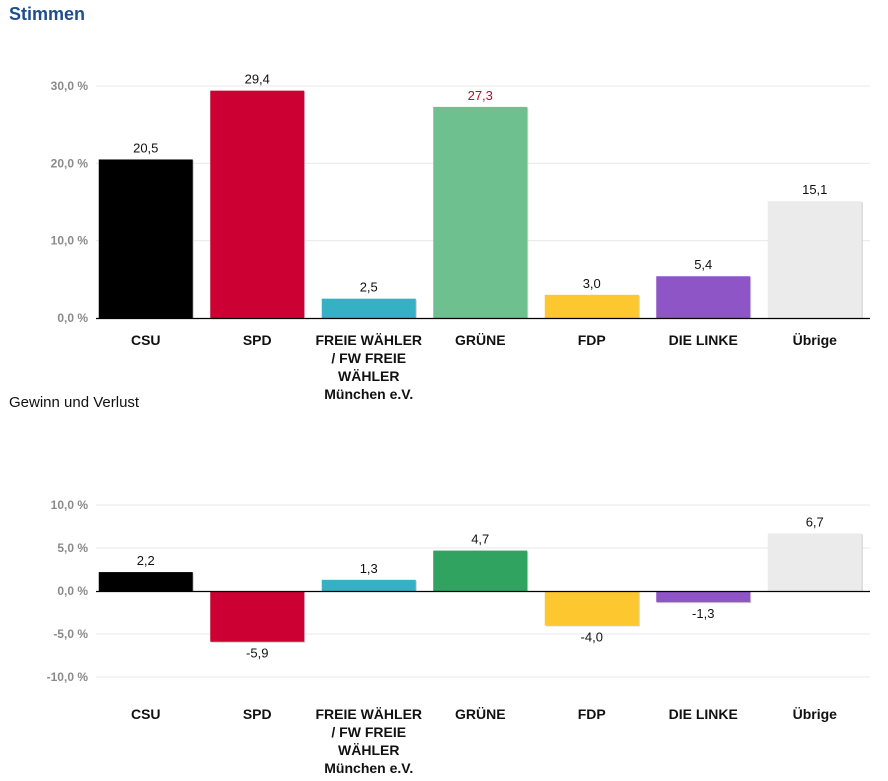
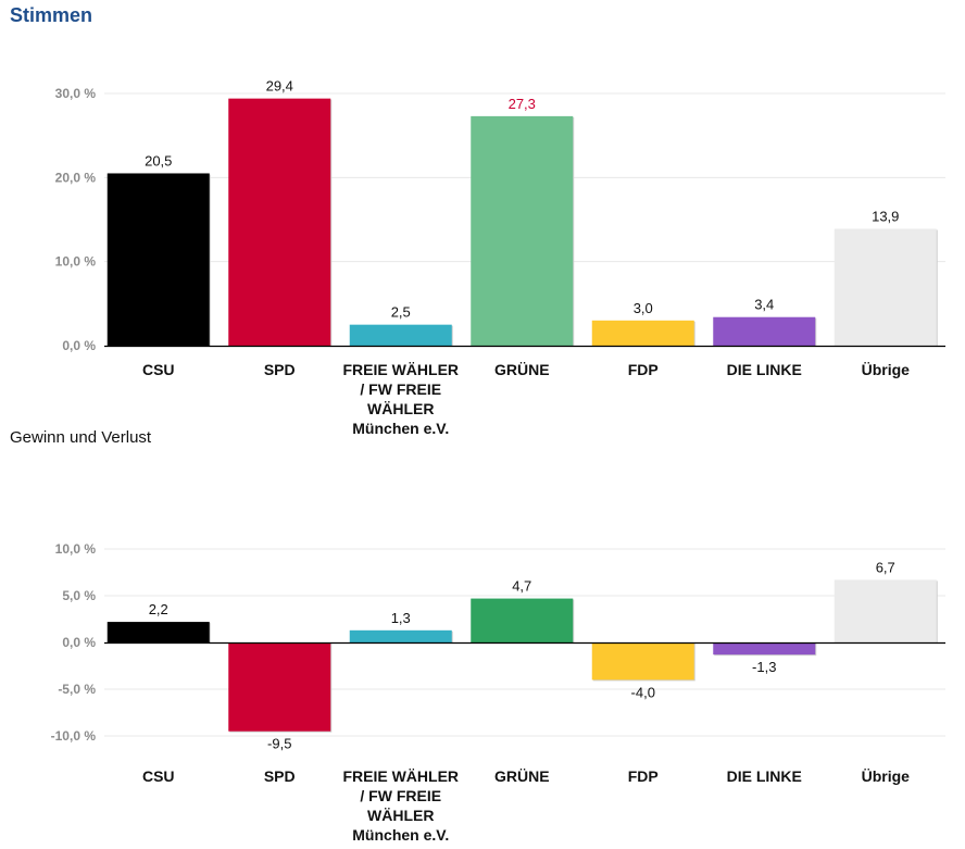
Stimmen/DIE LINKE: 5,4 -> 3,4
Stimmen/Übrige: 15,1 -> 13,9
Gewinn und Verlust/SPD: -5,9 -> -9,5
